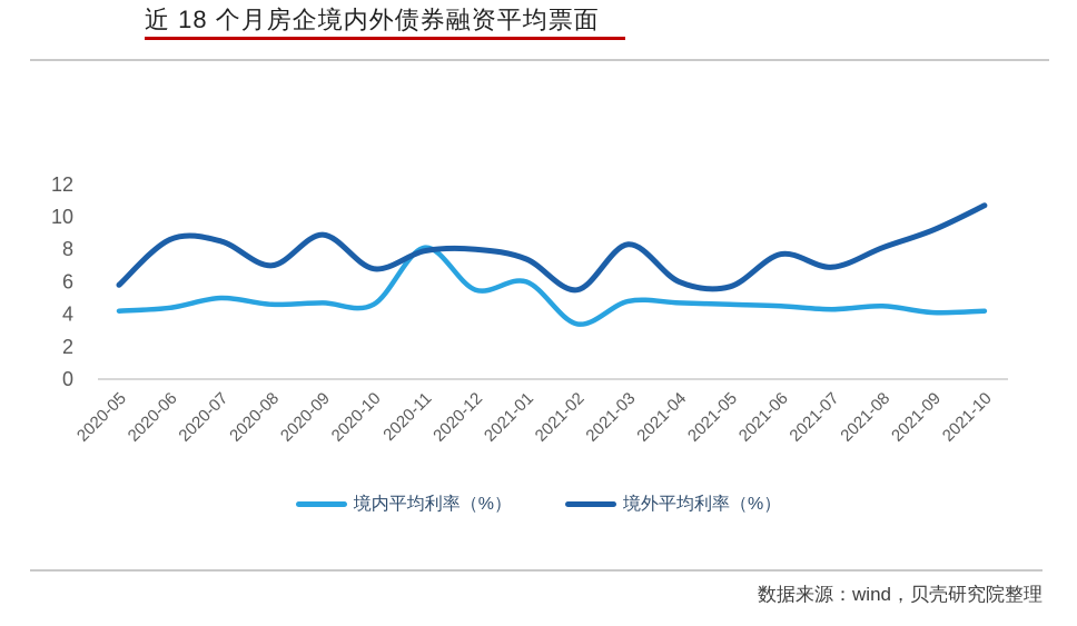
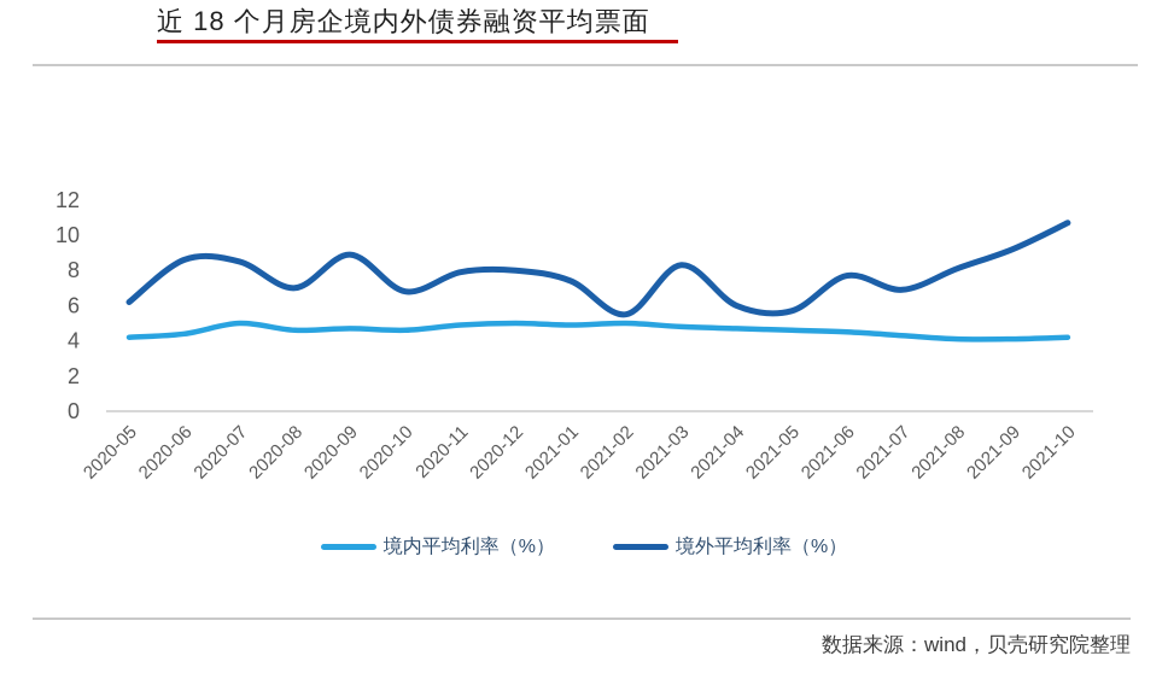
境外平均利率（%）/2020-05: 5.8 -> 6.2
境内平均利率（%）/2020-11: 8.1 -> 4.9
境内平均利率（%）/2020-12: 5.5 -> 5.0
境内平均利率（%）/2021-01: 6.0 -> 4.9
境内平均利率（%）/2021-02: 3.4 -> 5.0
境内平均利率（%）/2021-08: 4.5 -> 4.1
